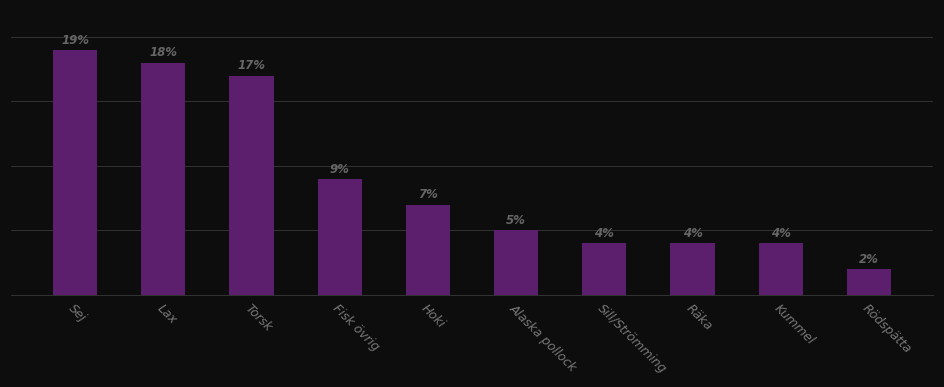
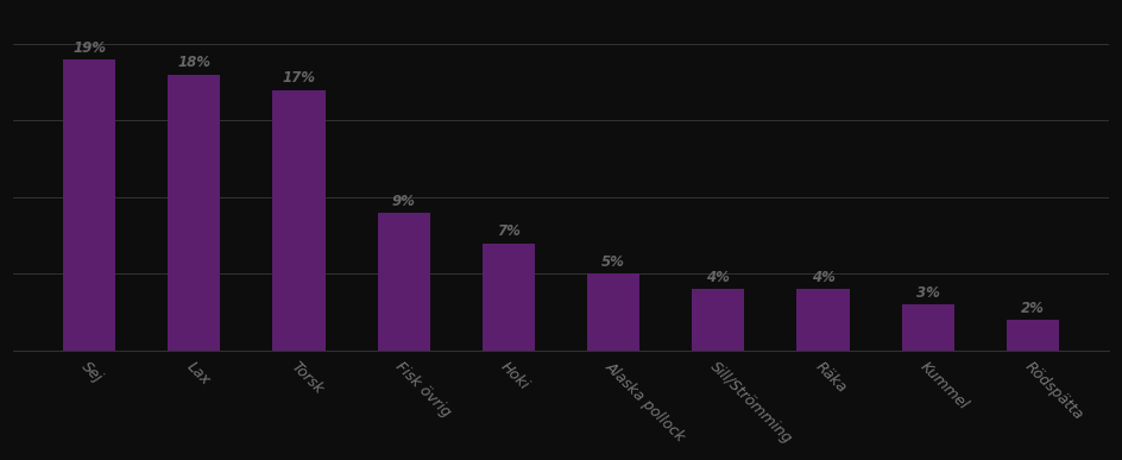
Kummel: 4% -> 3%
